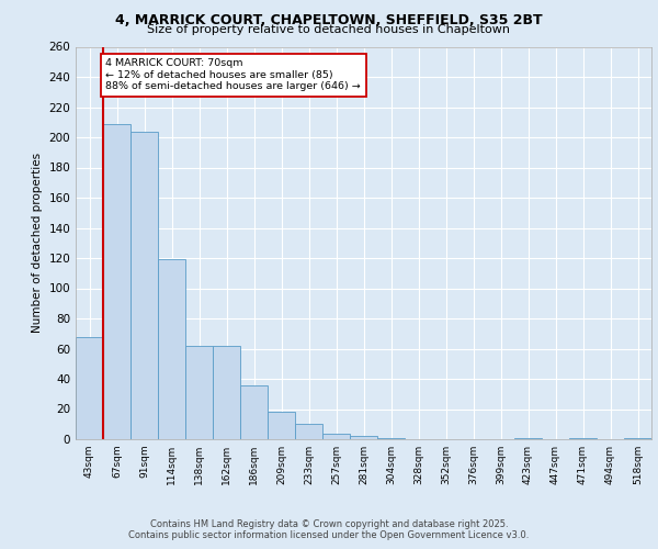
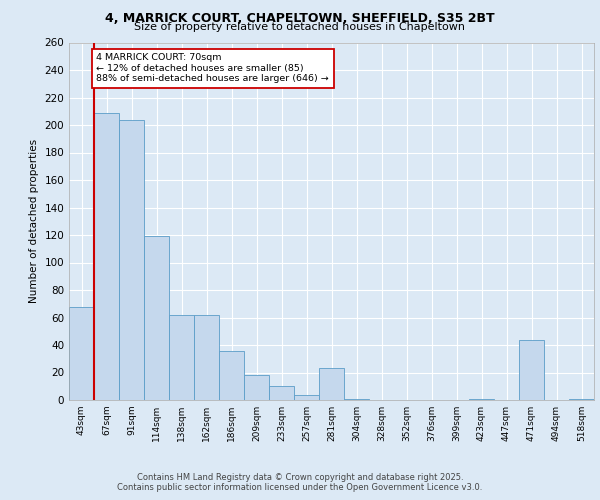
281sqm: 2 -> 23
471sqm: 1 -> 44
